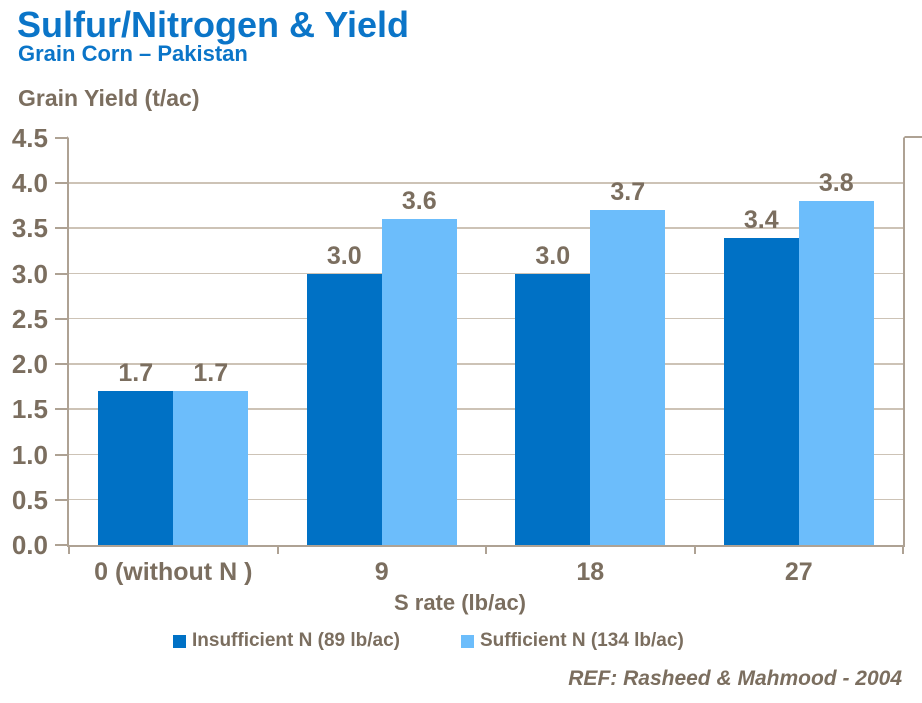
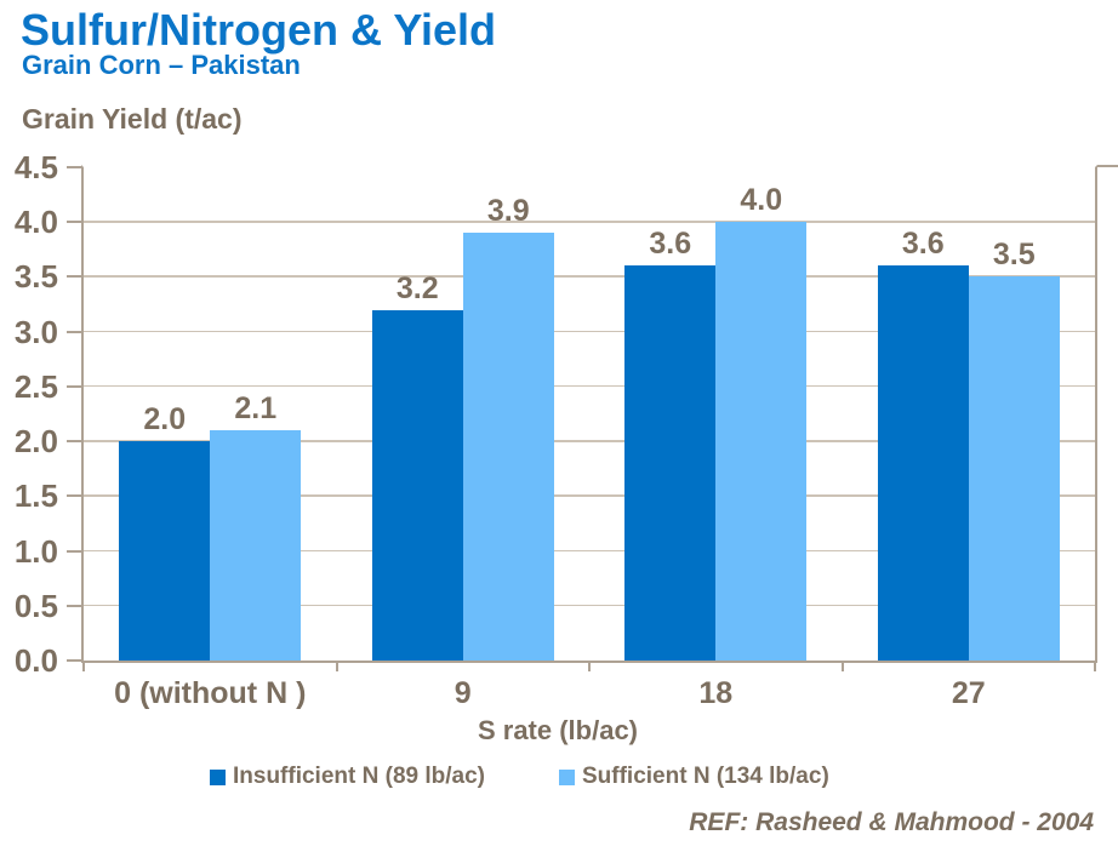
Insufficient N (89 lb/ac)/0 (without N ): 1.7 -> 2.0
Sufficient N (134 lb/ac)/0 (without N ): 1.7 -> 2.1
Insufficient N (89 lb/ac)/9: 3.0 -> 3.2
Sufficient N (134 lb/ac)/9: 3.6 -> 3.9
Insufficient N (89 lb/ac)/18: 3.0 -> 3.6
Sufficient N (134 lb/ac)/18: 3.7 -> 4.0
Insufficient N (89 lb/ac)/27: 3.4 -> 3.6
Sufficient N (134 lb/ac)/27: 3.8 -> 3.5
